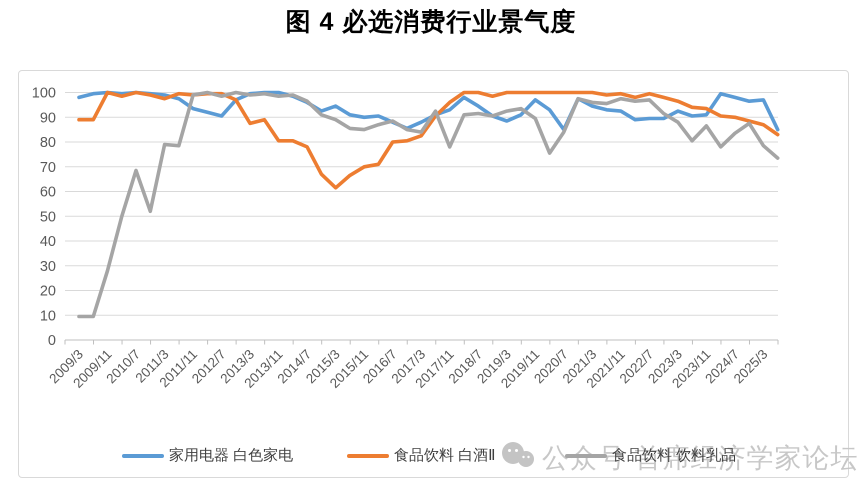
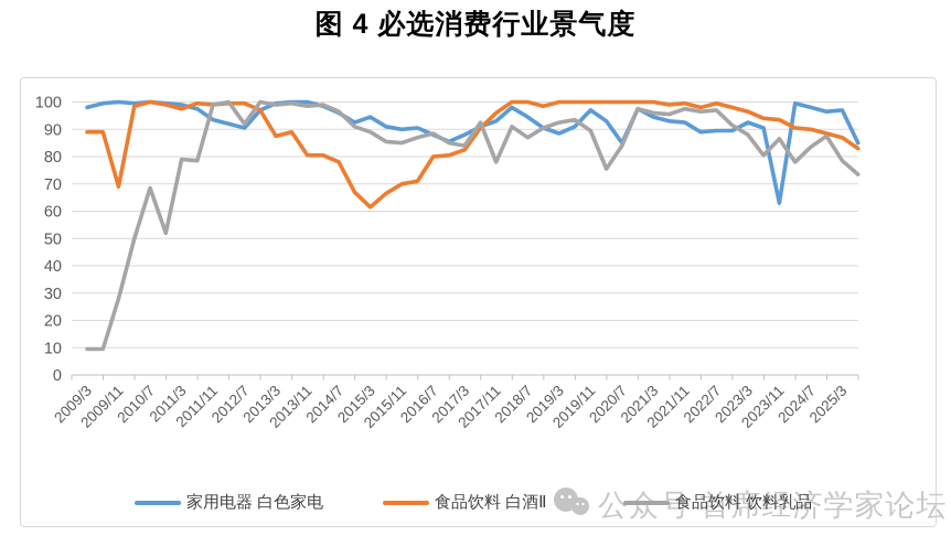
食品饮料 白酒Ⅱ/2009/11: 100 -> 69
食品饮料 饮料乳品/2012/7: 98 -> 92
食品饮料 饮料乳品/2018/7: 92 -> 87
家用电器 白色家电/2023/11: 91 -> 63
